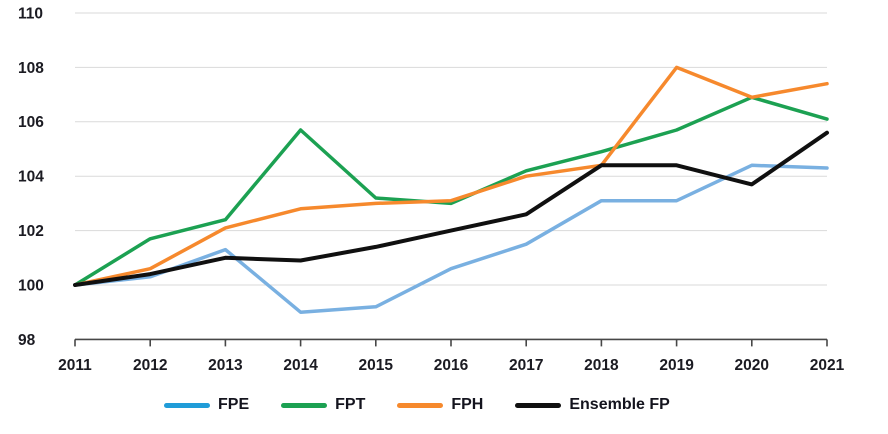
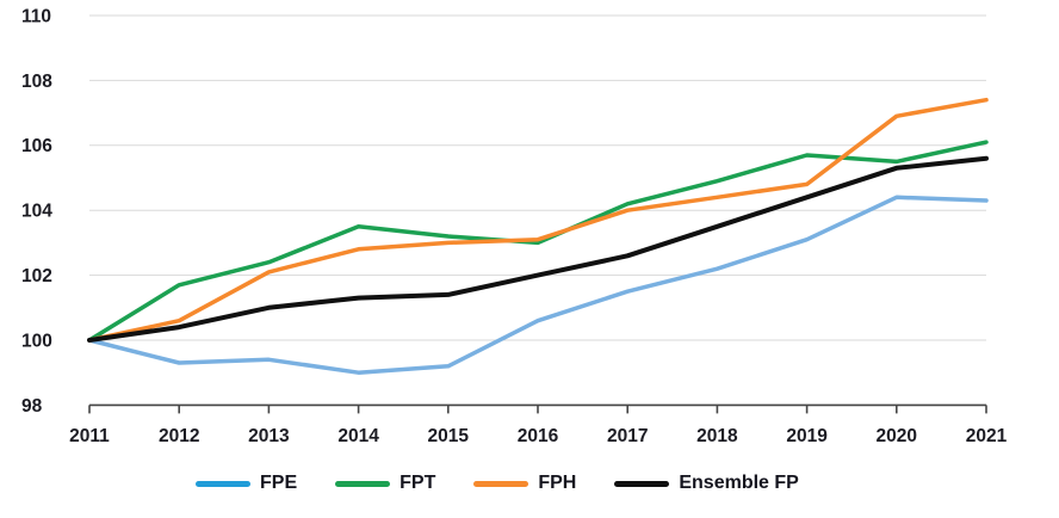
FPE/2012: 100.3 -> 99.3
FPE/2013: 101.3 -> 99.4
FPT/2014: 105.7 -> 103.5
Ensemble FP/2014: 100.9 -> 101.3
FPE/2018: 103.1 -> 102.2
Ensemble FP/2018: 104.4 -> 103.5
FPH/2019: 108.0 -> 104.8
FPT/2020: 106.9 -> 105.5
Ensemble FP/2020: 103.7 -> 105.3
